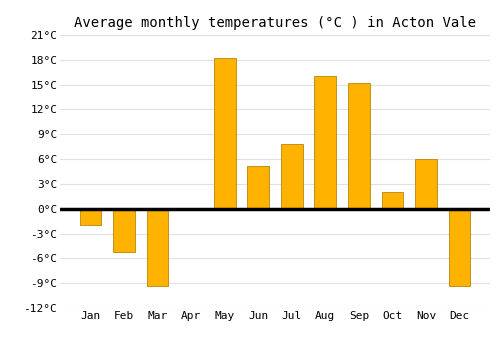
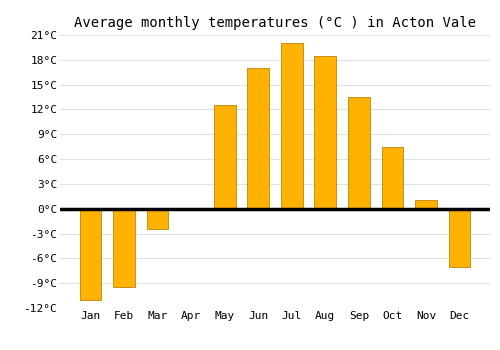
Jan: -2.0°C -> -11.0°C
Feb: -5.2°C -> -9.5°C
Mar: -9.4°C -> -2.5°C
May: 18.2°C -> 12.5°C
Jun: 5.2°C -> 17.0°C
Jul: 7.8°C -> 20.0°C
Aug: 16.0°C -> 18.5°C
Sep: 15.2°C -> 13.5°C
Oct: 2.0°C -> 7.5°C
Nov: 6.0°C -> 1.0°C
Dec: -9.4°C -> -7.0°C
